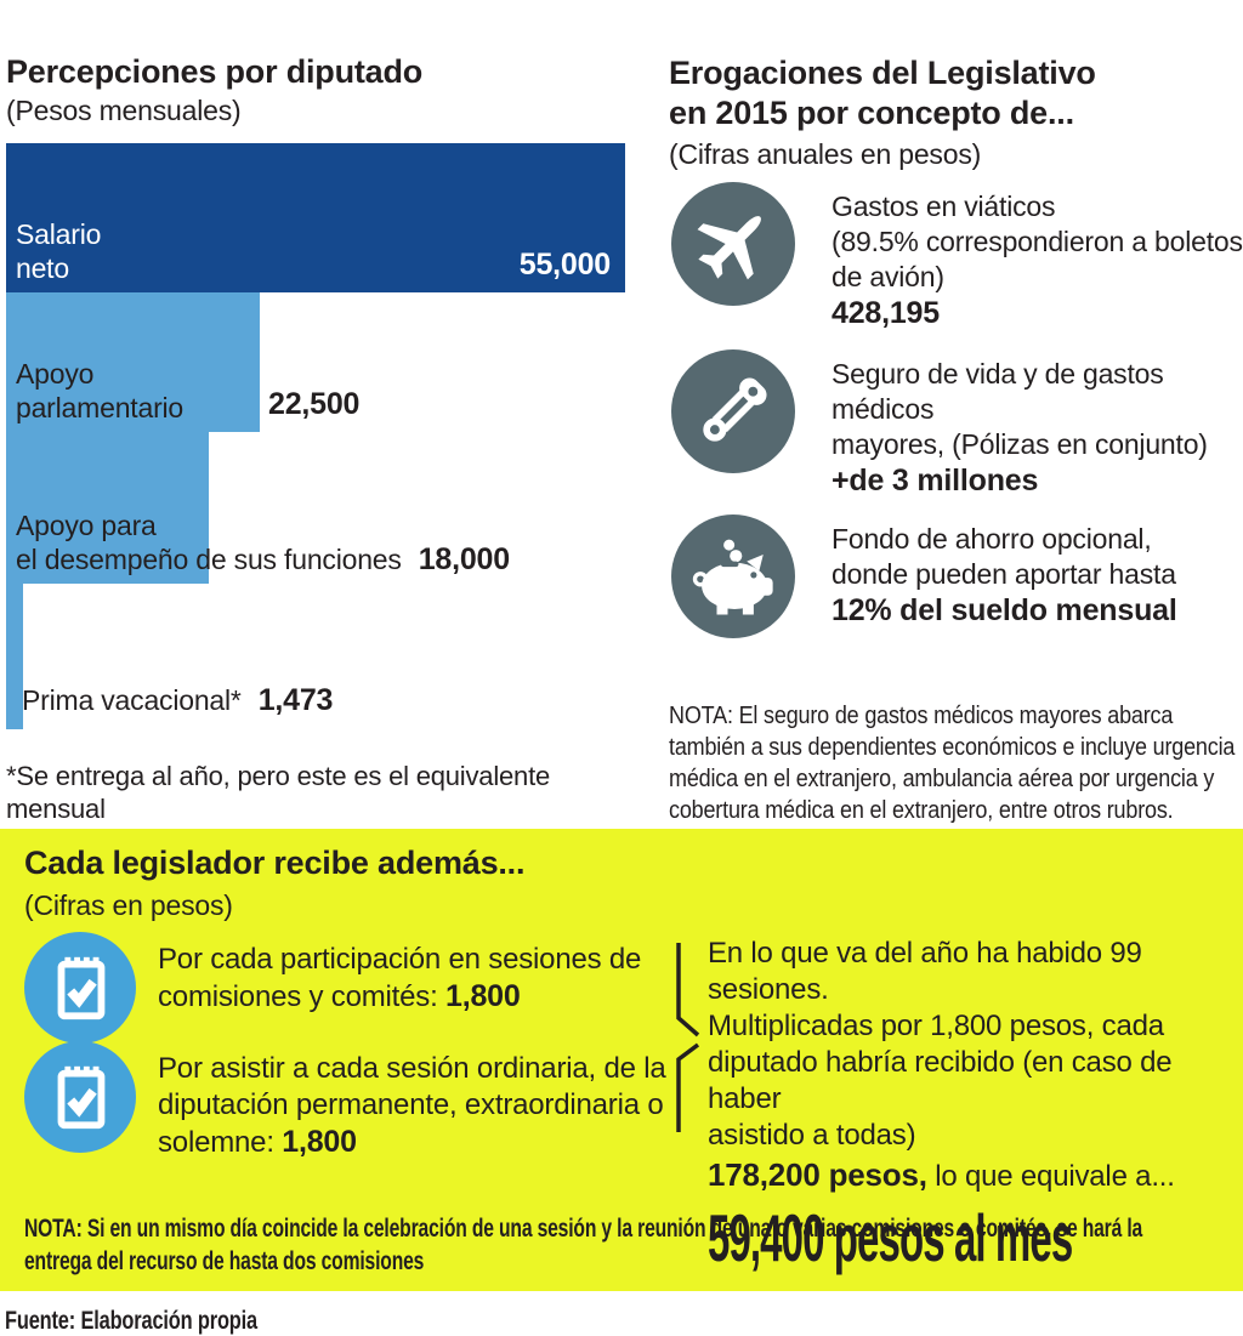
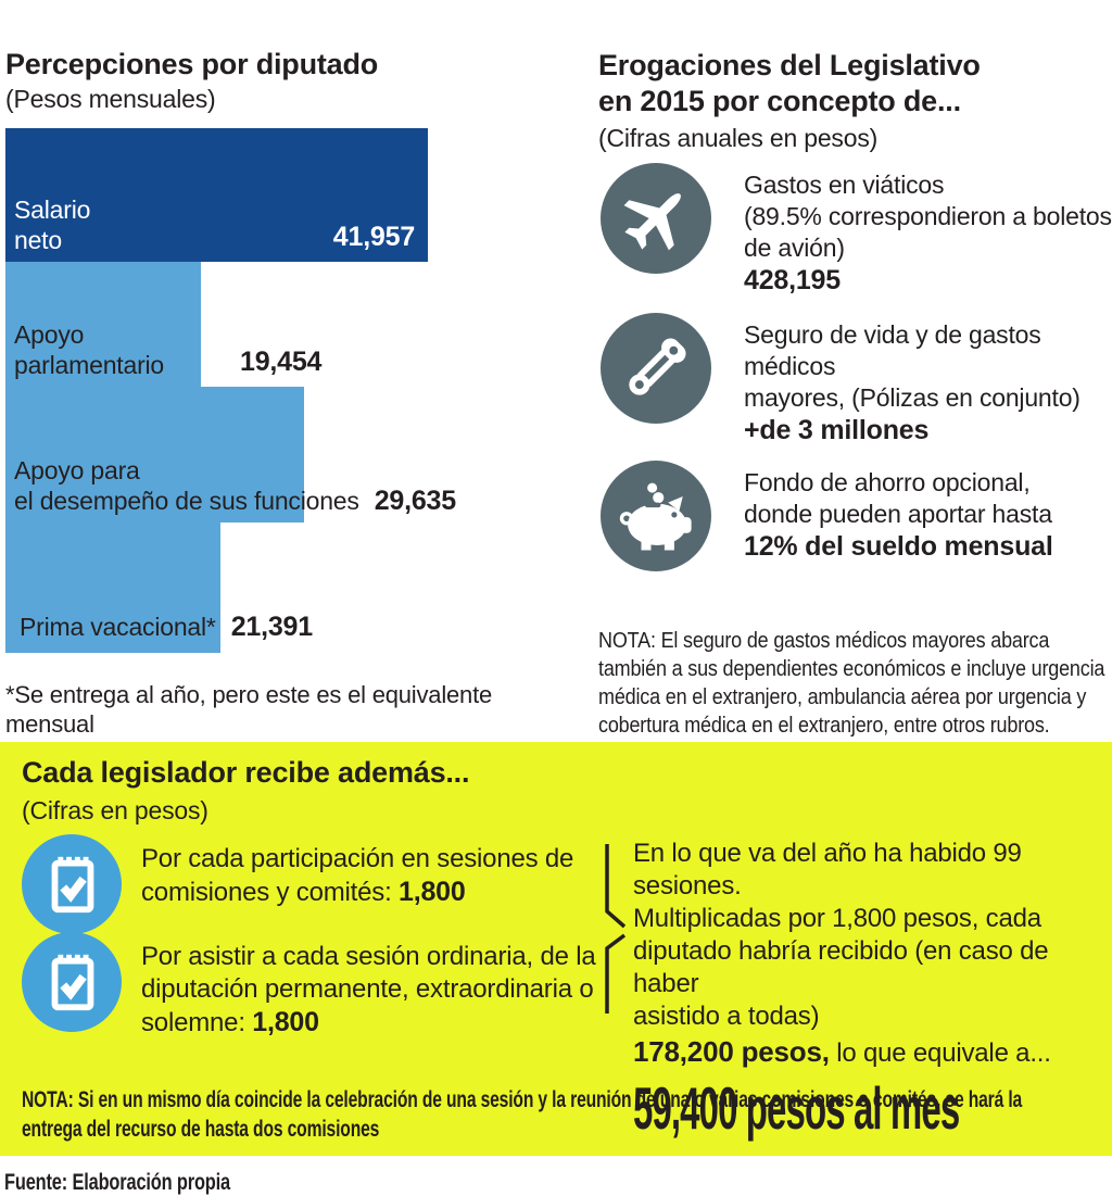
Salario neto: 55,000 -> 41,957
Apoyo parlamentario: 22,500 -> 19,454
Apoyo para el desempeño de sus funciones: 18,000 -> 29,635
Prima vacacional*: 1,473 -> 21,391
